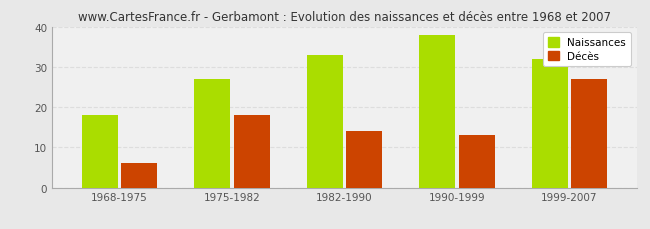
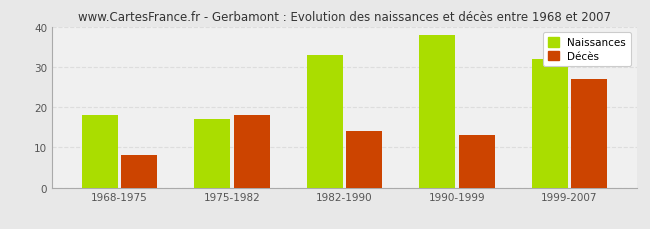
Décès/1968-1975: 6 -> 8
Naissances/1975-1982: 27 -> 17
